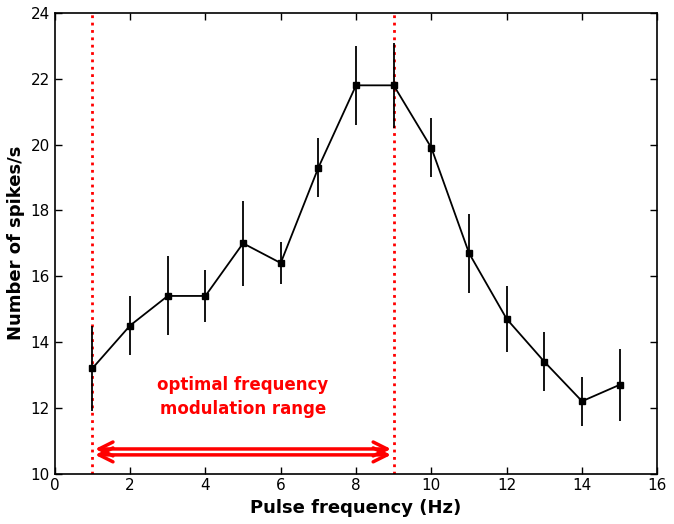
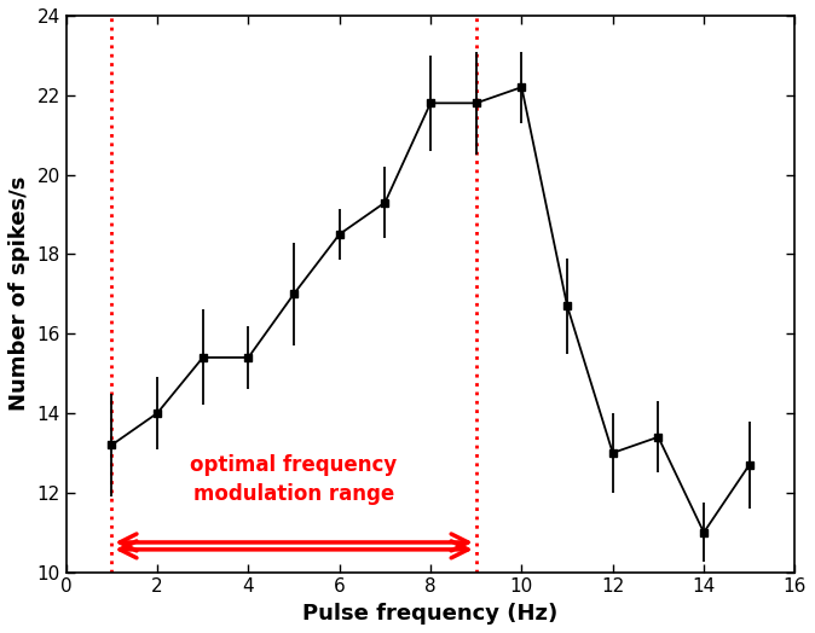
2: 14.5 -> 14.0
6: 16.4 -> 18.5
10: 19.9 -> 22.2
12: 14.7 -> 13.0
14: 12.2 -> 11.0
